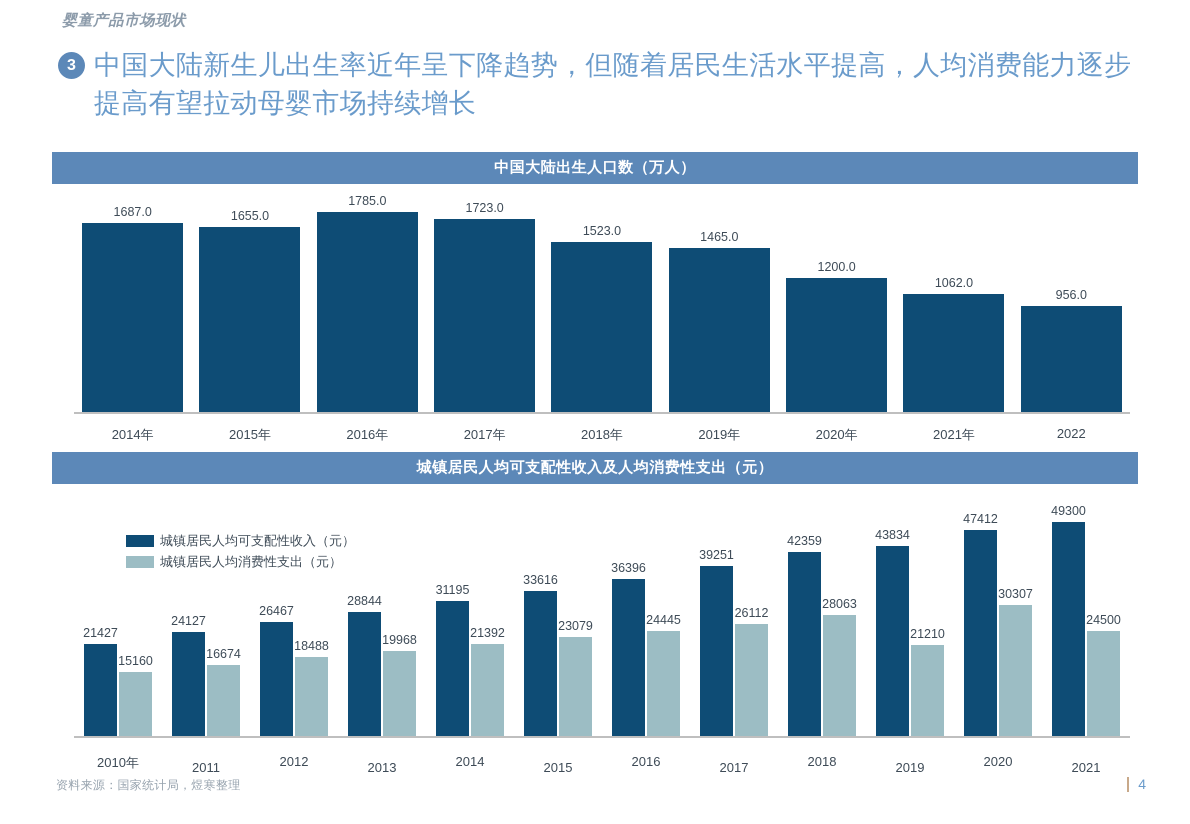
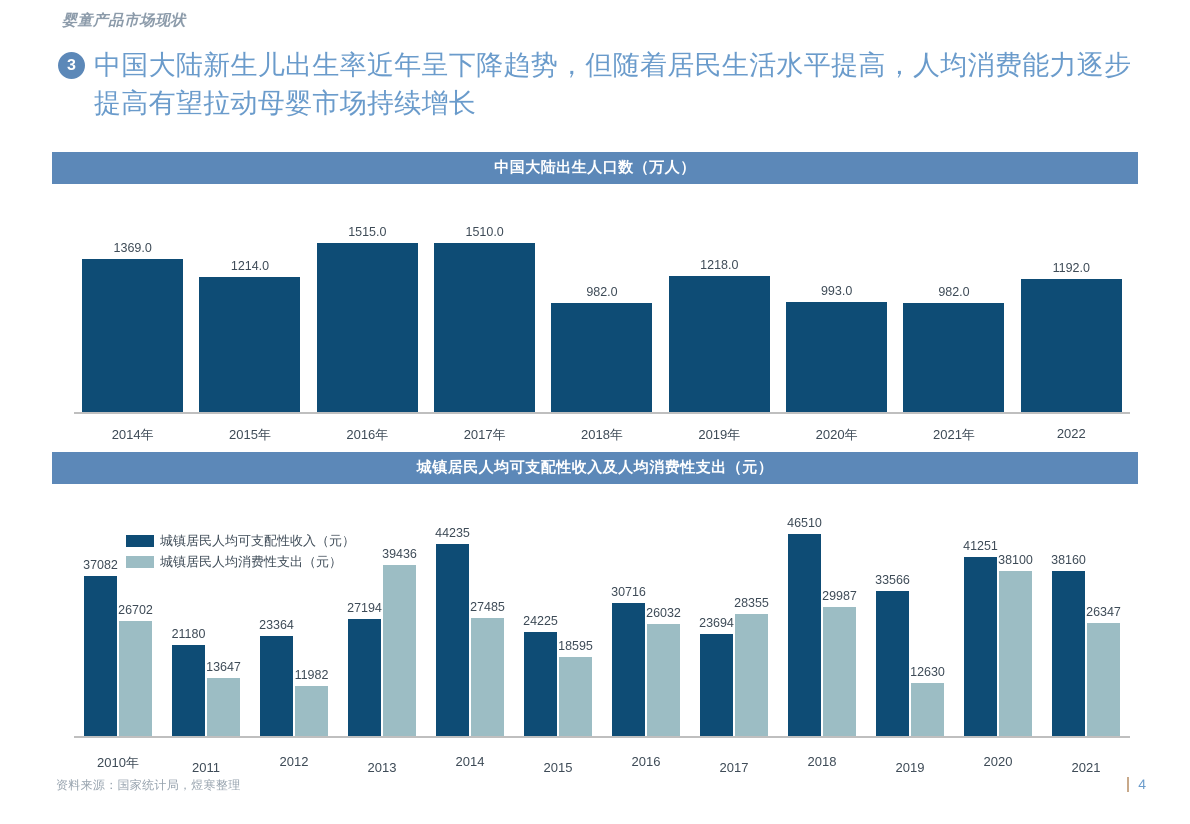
中国大陆出生人口数（万人）/2014年: 1687.0 -> 1369.0
中国大陆出生人口数（万人）/2015年: 1655.0 -> 1214.0
中国大陆出生人口数（万人）/2016年: 1785.0 -> 1515.0
中国大陆出生人口数（万人）/2017年: 1723.0 -> 1510.0
中国大陆出生人口数（万人）/2018年: 1523.0 -> 982.0
中国大陆出生人口数（万人）/2019年: 1465.0 -> 1218.0
中国大陆出生人口数（万人）/2020年: 1200.0 -> 993.0
中国大陆出生人口数（万人）/2021年: 1062.0 -> 982.0
中国大陆出生人口数（万人）/2022: 956.0 -> 1192.0
城镇居民人均可支配性收入及人均消费性支出（元）/城镇居民人均可支配性收入（元）/2010年: 21427 -> 37082
城镇居民人均可支配性收入及人均消费性支出（元）/城镇居民人均消费性支出（元）/2010年: 15160 -> 26702
城镇居民人均可支配性收入及人均消费性支出（元）/城镇居民人均可支配性收入（元）/2011: 24127 -> 21180
城镇居民人均可支配性收入及人均消费性支出（元）/城镇居民人均消费性支出（元）/2011: 16674 -> 13647
城镇居民人均可支配性收入及人均消费性支出（元）/城镇居民人均可支配性收入（元）/2012: 26467 -> 23364
城镇居民人均可支配性收入及人均消费性支出（元）/城镇居民人均消费性支出（元）/2012: 18488 -> 11982
城镇居民人均可支配性收入及人均消费性支出（元）/城镇居民人均可支配性收入（元）/2013: 28844 -> 27194
城镇居民人均可支配性收入及人均消费性支出（元）/城镇居民人均消费性支出（元）/2013: 19968 -> 39436
城镇居民人均可支配性收入及人均消费性支出（元）/城镇居民人均可支配性收入（元）/2014: 31195 -> 44235
城镇居民人均可支配性收入及人均消费性支出（元）/城镇居民人均消费性支出（元）/2014: 21392 -> 27485
城镇居民人均可支配性收入及人均消费性支出（元）/城镇居民人均可支配性收入（元）/2015: 33616 -> 24225
城镇居民人均可支配性收入及人均消费性支出（元）/城镇居民人均消费性支出（元）/2015: 23079 -> 18595
城镇居民人均可支配性收入及人均消费性支出（元）/城镇居民人均可支配性收入（元）/2016: 36396 -> 30716
城镇居民人均可支配性收入及人均消费性支出（元）/城镇居民人均消费性支出（元）/2016: 24445 -> 26032
城镇居民人均可支配性收入及人均消费性支出（元）/城镇居民人均可支配性收入（元）/2017: 39251 -> 23694
城镇居民人均可支配性收入及人均消费性支出（元）/城镇居民人均消费性支出（元）/2017: 26112 -> 28355
城镇居民人均可支配性收入及人均消费性支出（元）/城镇居民人均可支配性收入（元）/2018: 42359 -> 46510
城镇居民人均可支配性收入及人均消费性支出（元）/城镇居民人均消费性支出（元）/2018: 28063 -> 29987
城镇居民人均可支配性收入及人均消费性支出（元）/城镇居民人均可支配性收入（元）/2019: 43834 -> 33566
城镇居民人均可支配性收入及人均消费性支出（元）/城镇居民人均消费性支出（元）/2019: 21210 -> 12630
城镇居民人均可支配性收入及人均消费性支出（元）/城镇居民人均可支配性收入（元）/2020: 47412 -> 41251
城镇居民人均可支配性收入及人均消费性支出（元）/城镇居民人均消费性支出（元）/2020: 30307 -> 38100
城镇居民人均可支配性收入及人均消费性支出（元）/城镇居民人均可支配性收入（元）/2021: 49300 -> 38160
城镇居民人均可支配性收入及人均消费性支出（元）/城镇居民人均消费性支出（元）/2021: 24500 -> 26347
